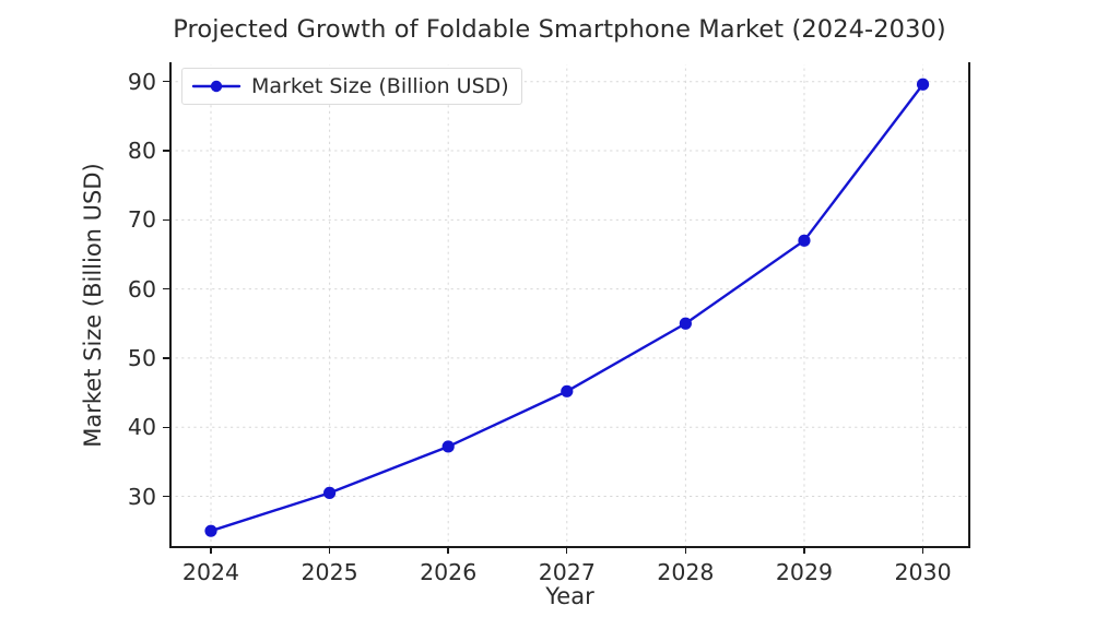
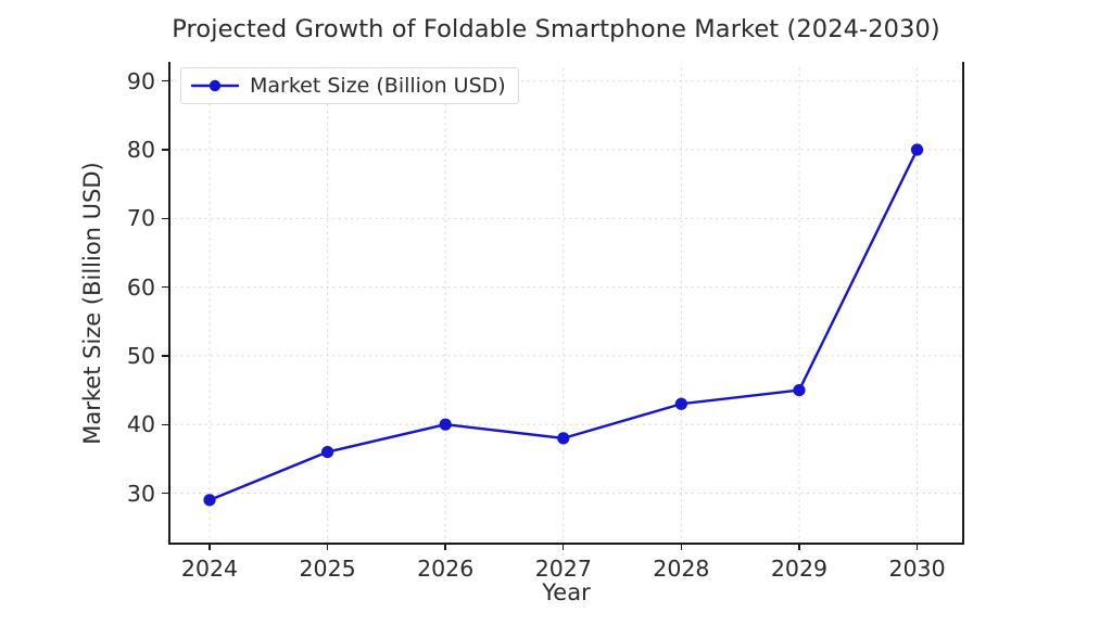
2024: 25 -> 29
2025: 30 -> 36
2026: 37 -> 40
2027: 45 -> 38
2028: 55 -> 43
2029: 67 -> 45
2030: 90 -> 80
